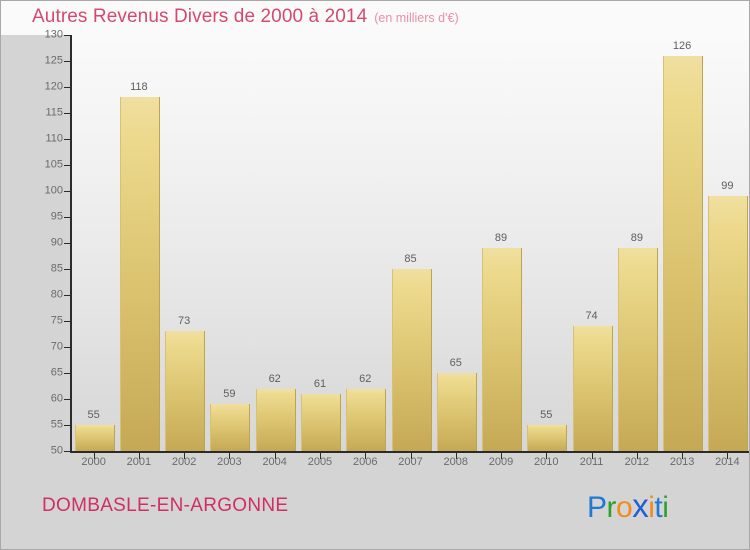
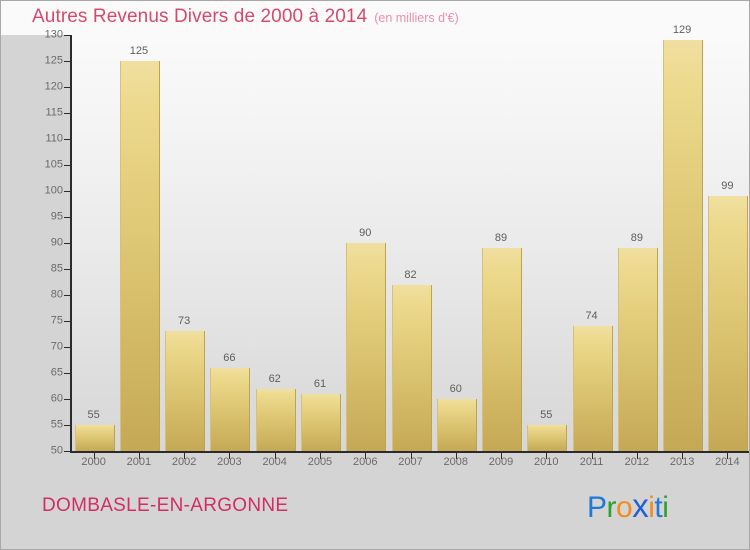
2001: 118 -> 125
2003: 59 -> 66
2006: 62 -> 90
2007: 85 -> 82
2008: 65 -> 60
2013: 126 -> 129
